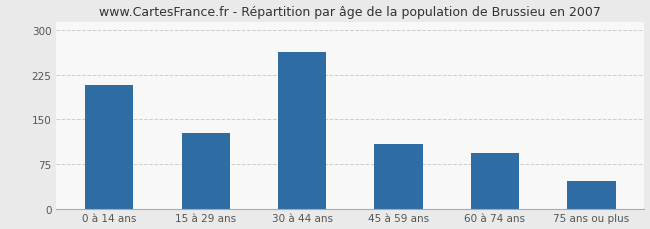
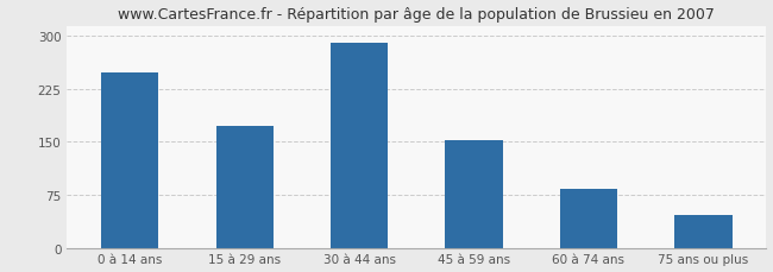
0 à 14 ans: 208 -> 248
15 à 29 ans: 128 -> 172
30 à 44 ans: 264 -> 290
45 à 59 ans: 108 -> 152
60 à 74 ans: 94 -> 83
